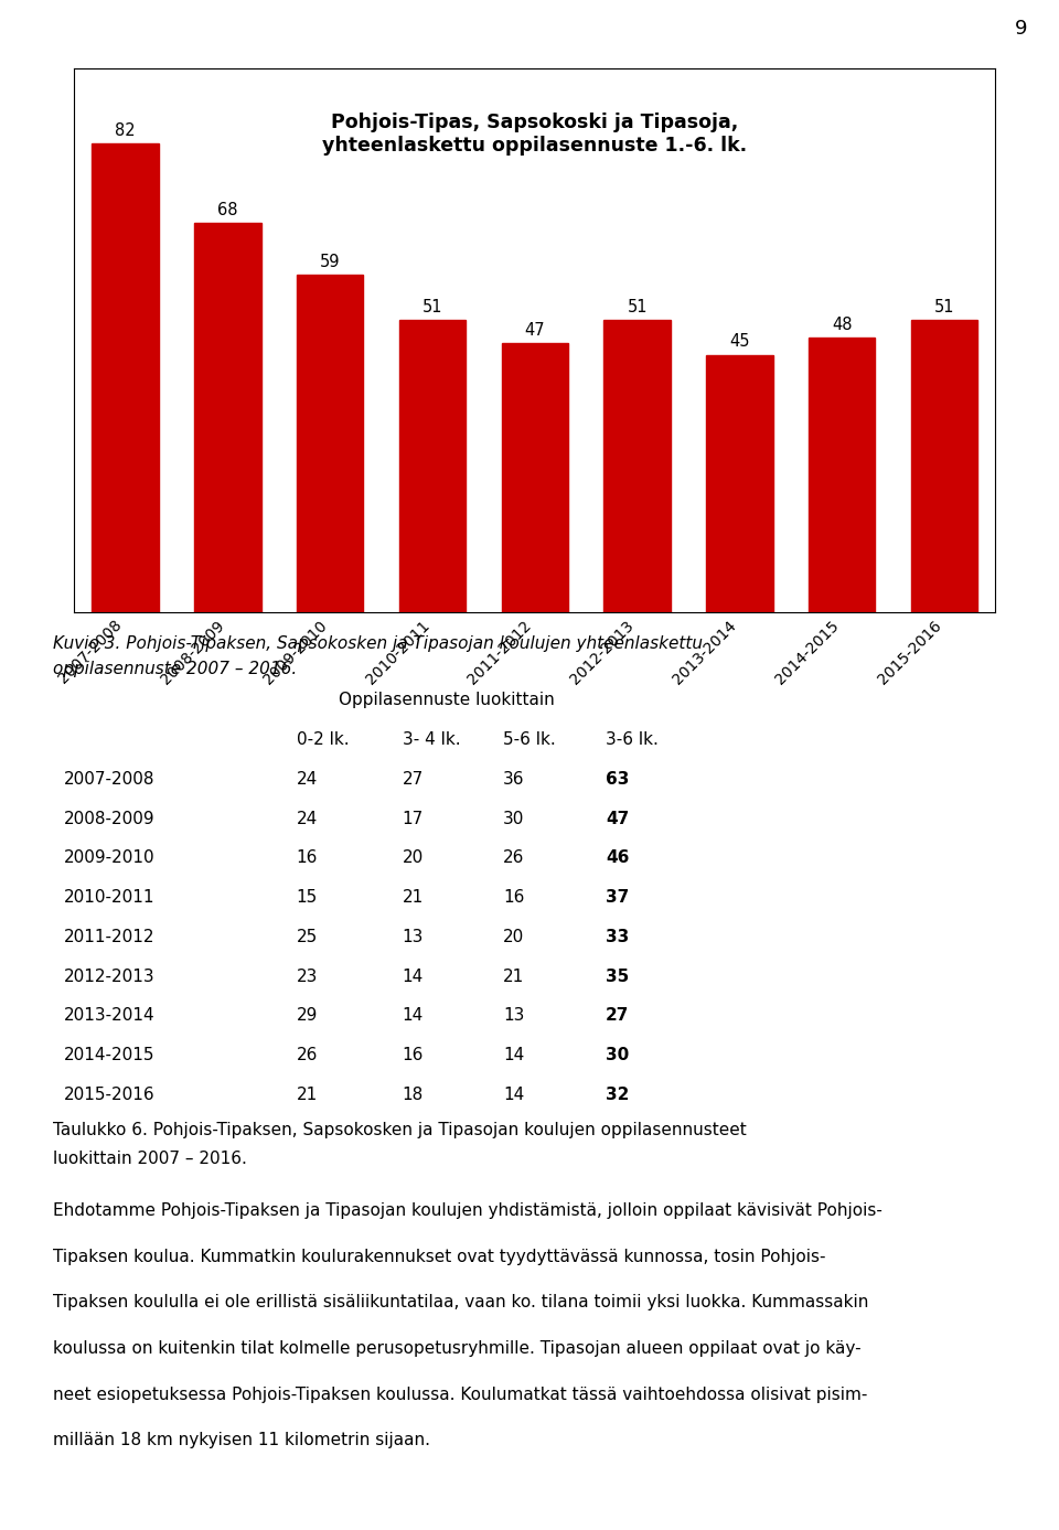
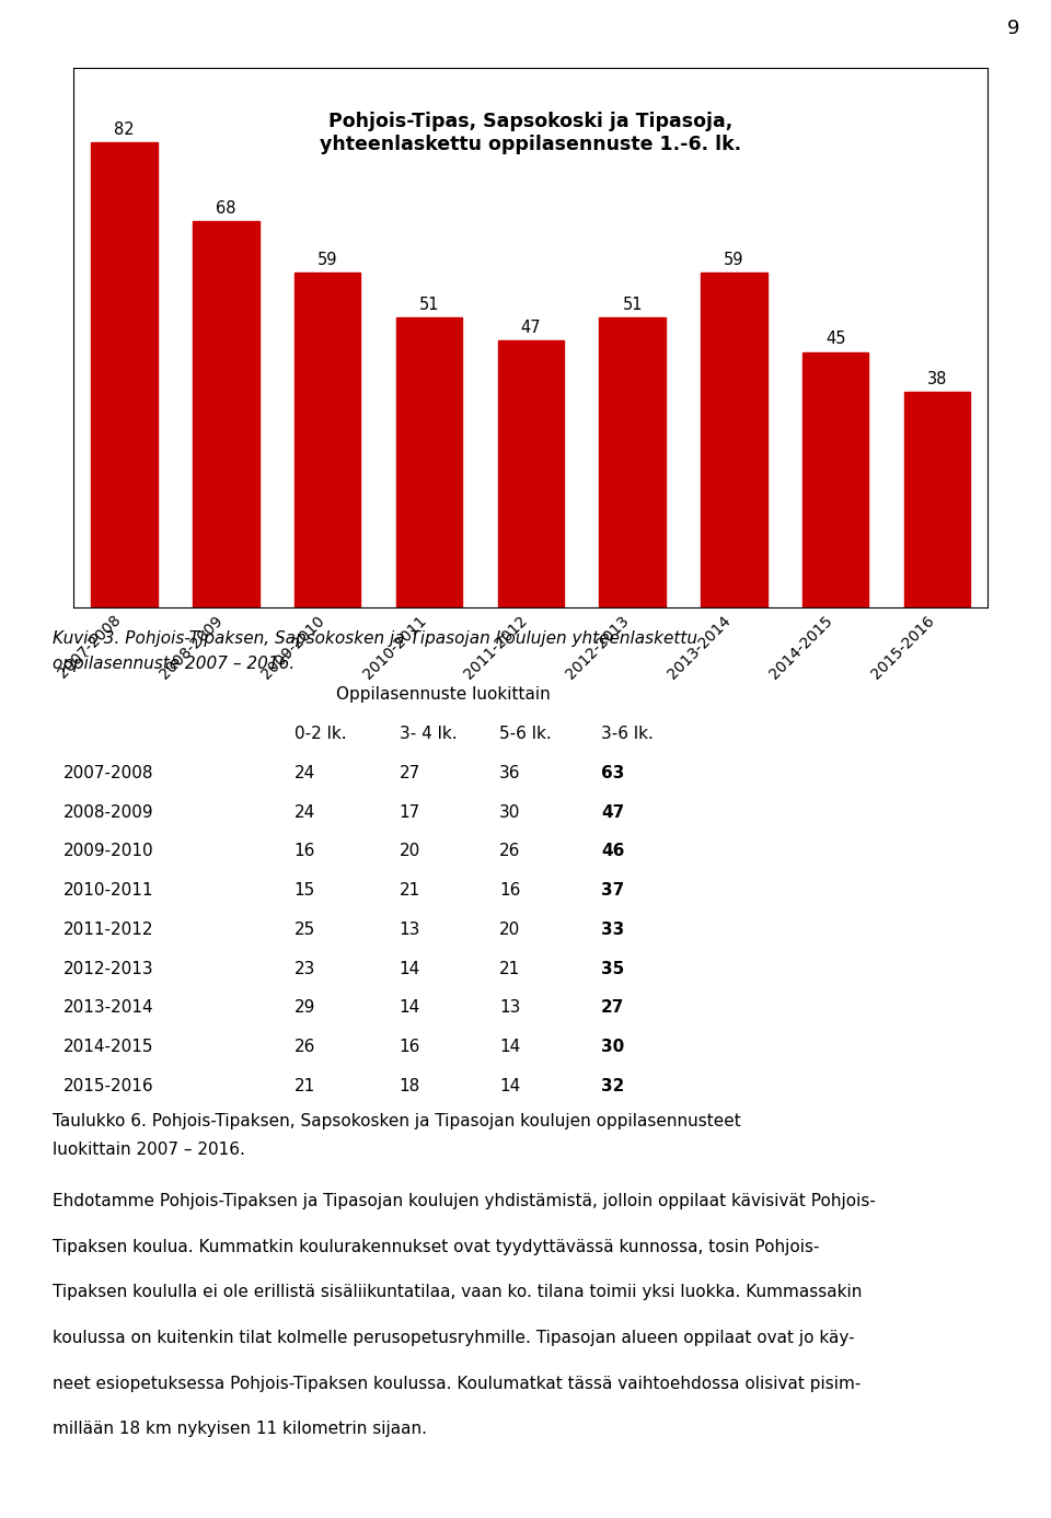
2013-2014: 45 -> 59
2014-2015: 48 -> 45
2015-2016: 51 -> 38
